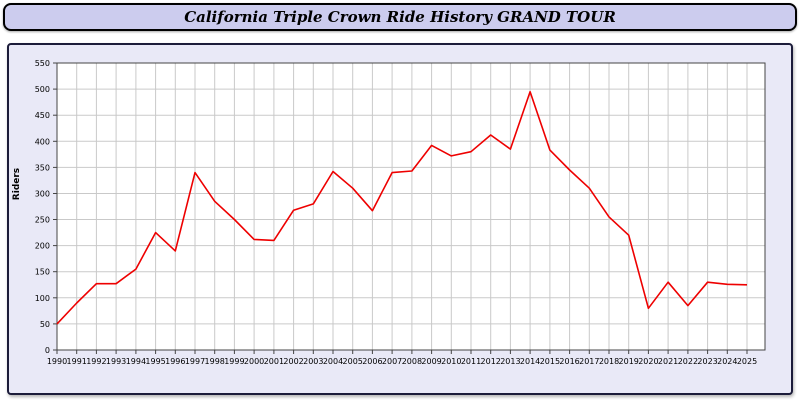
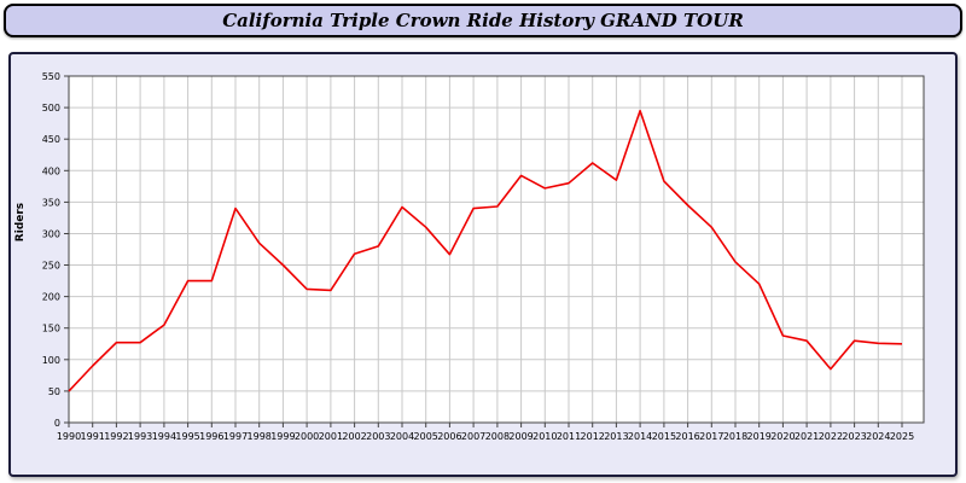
1996: 190 -> 220
2020: 80 -> 140
